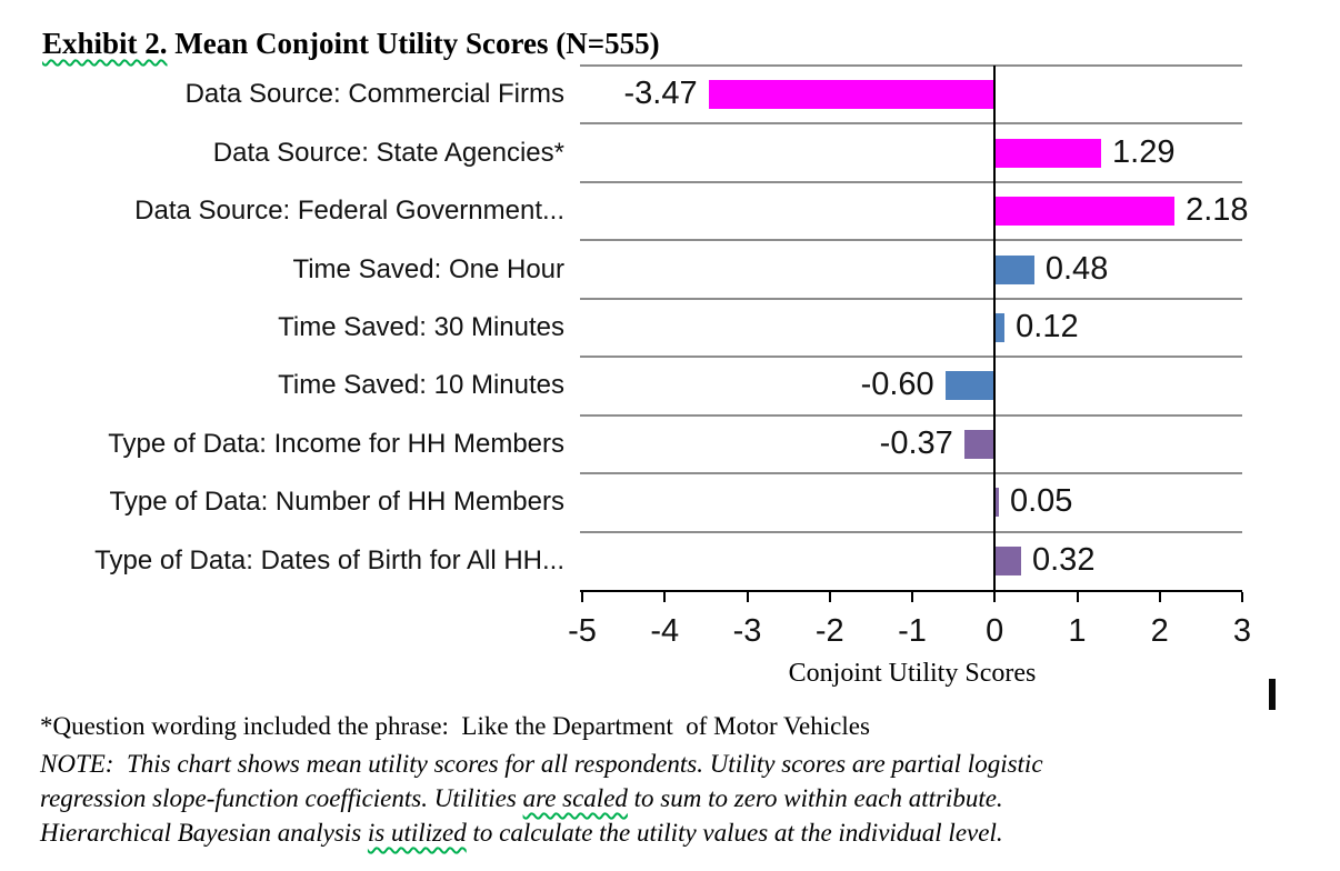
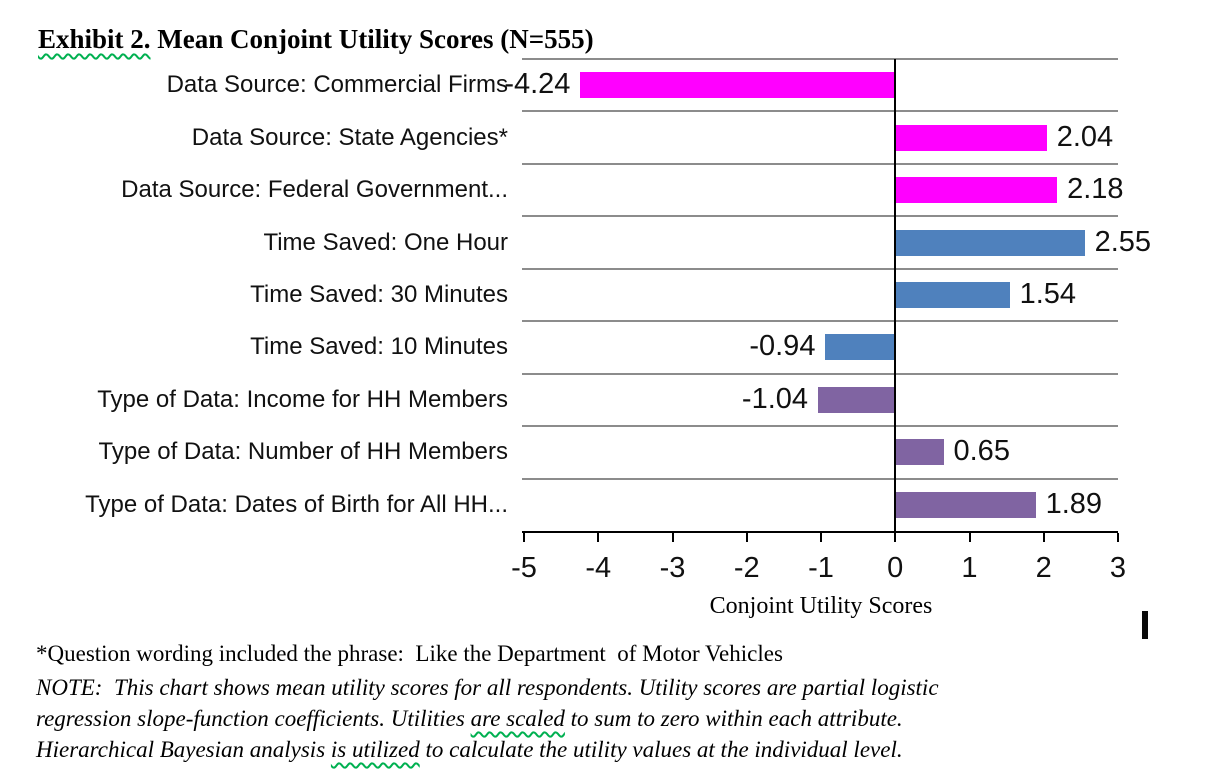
Data Source: Commercial Firms: -3.47 -> -4.24
Data Source: State Agencies*: 1.29 -> 2.04
Time Saved: One Hour: 0.48 -> 2.55
Time Saved: 30 Minutes: 0.12 -> 1.54
Time Saved: 10 Minutes: -0.60 -> -0.94
Type of Data: Income for HH Members: -0.37 -> -1.04
Type of Data: Number of HH Members: 0.05 -> 0.65
Type of Data: Dates of Birth for All HH...: 0.32 -> 1.89
